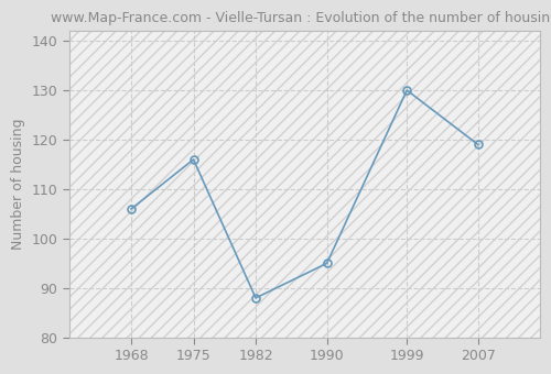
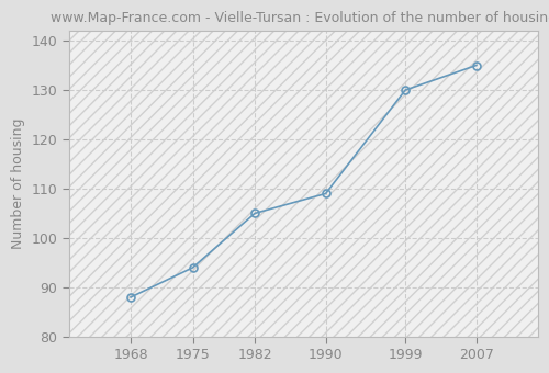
1968: 106 -> 88
1975: 116 -> 94
1982: 88 -> 105
1990: 95 -> 109
2007: 119 -> 135
